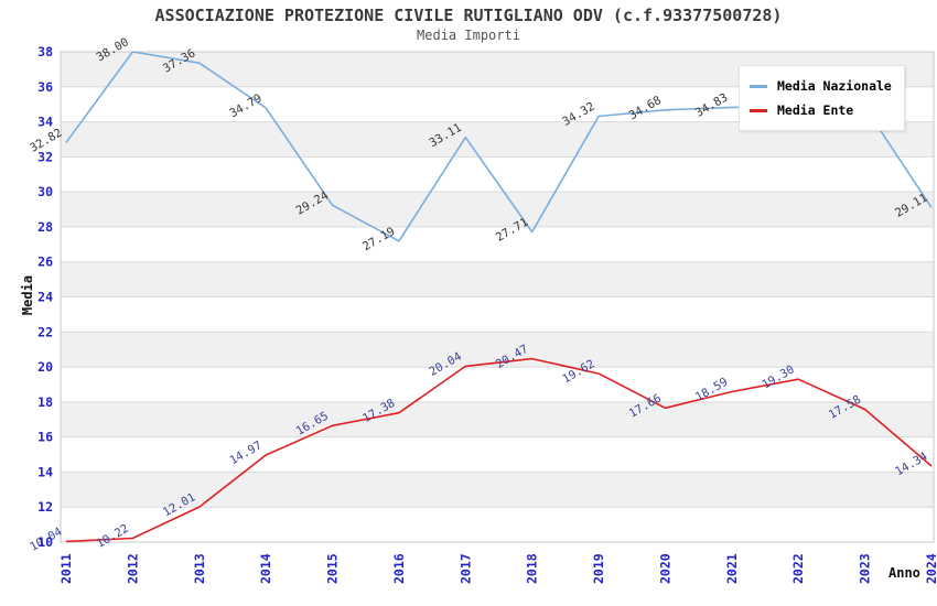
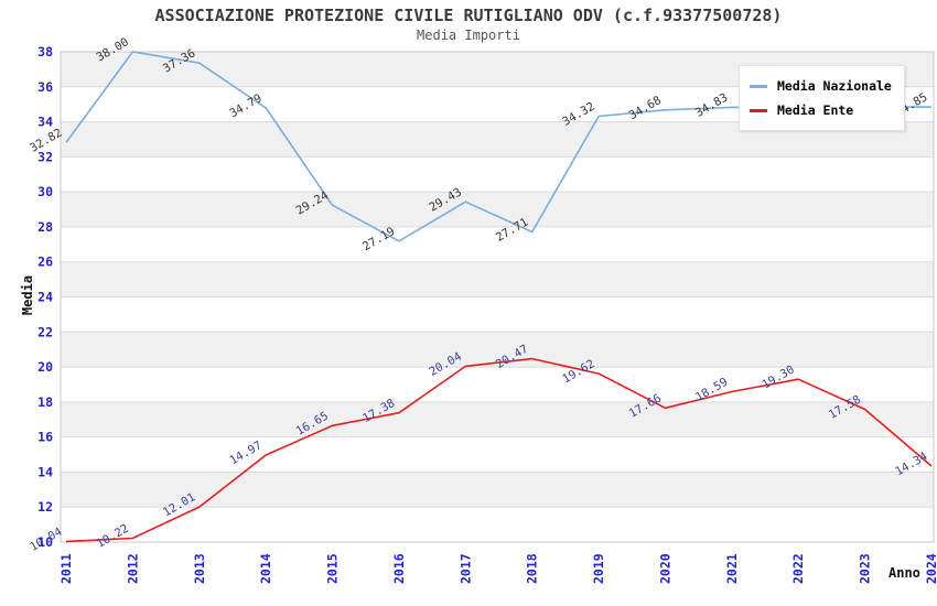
Media Nazionale/2017: 33.11 -> 29.43
Media Nazionale/2024: 29.11 -> 34.85
